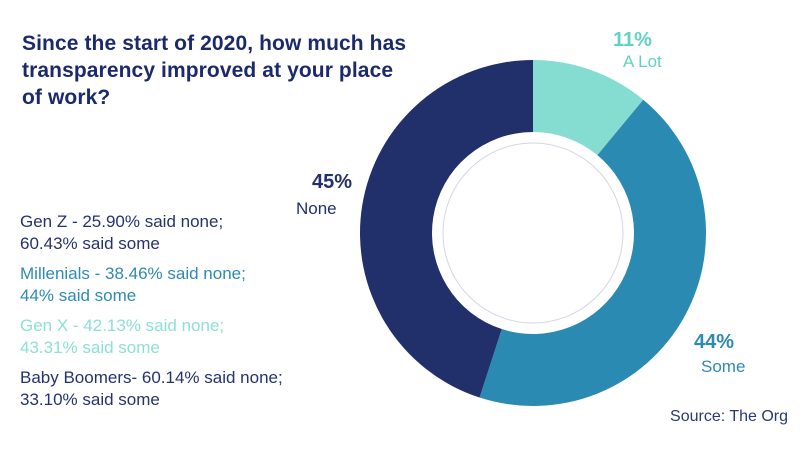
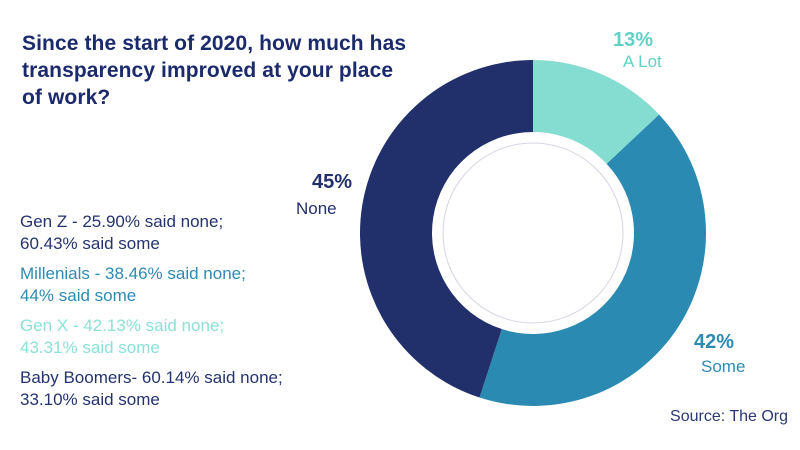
A Lot: 11% -> 13%
Some: 44% -> 42%
